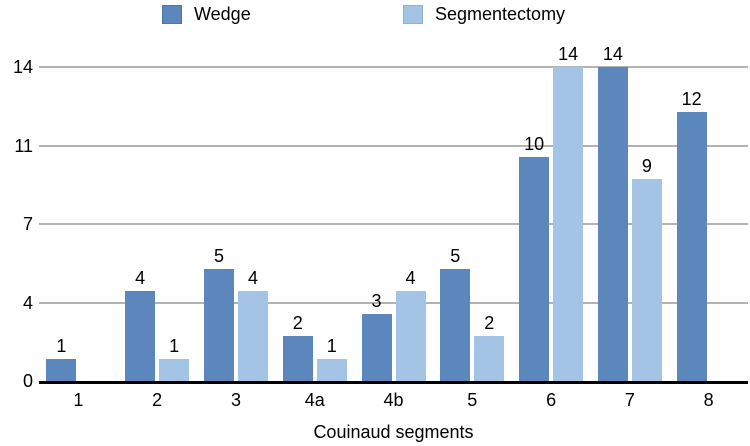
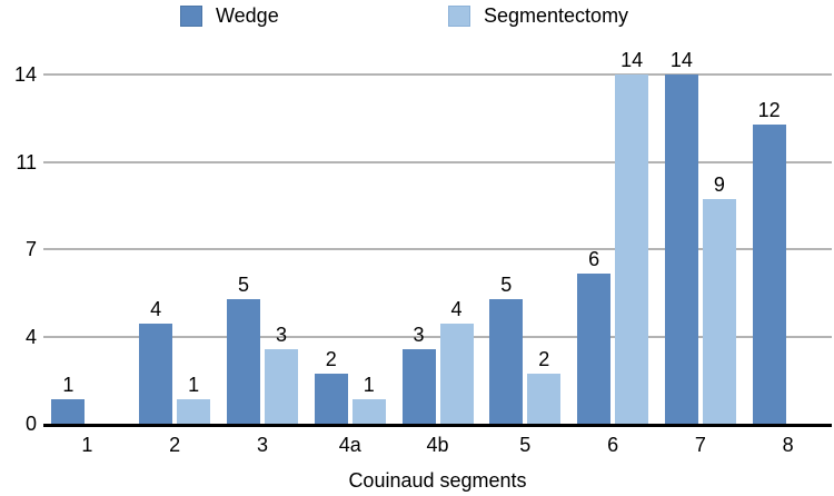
Segmentectomy/3: 4 -> 3
Wedge/6: 10 -> 6
